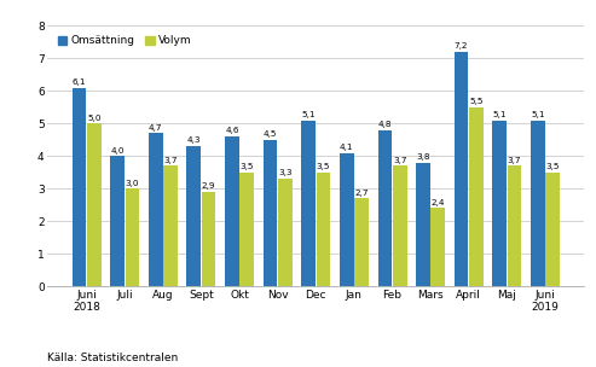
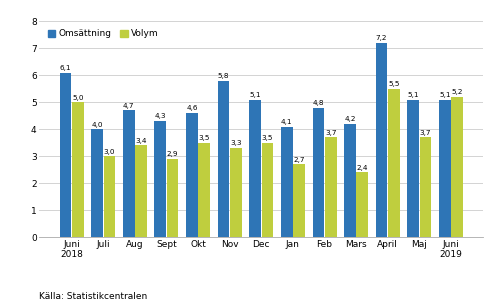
Volym/Aug: 3,7 -> 3,4
Omsättning/Nov: 4,5 -> 5,8
Omsättning/Mars: 3,8 -> 4,2
Volym/Juni 2019: 3,5 -> 5,2
